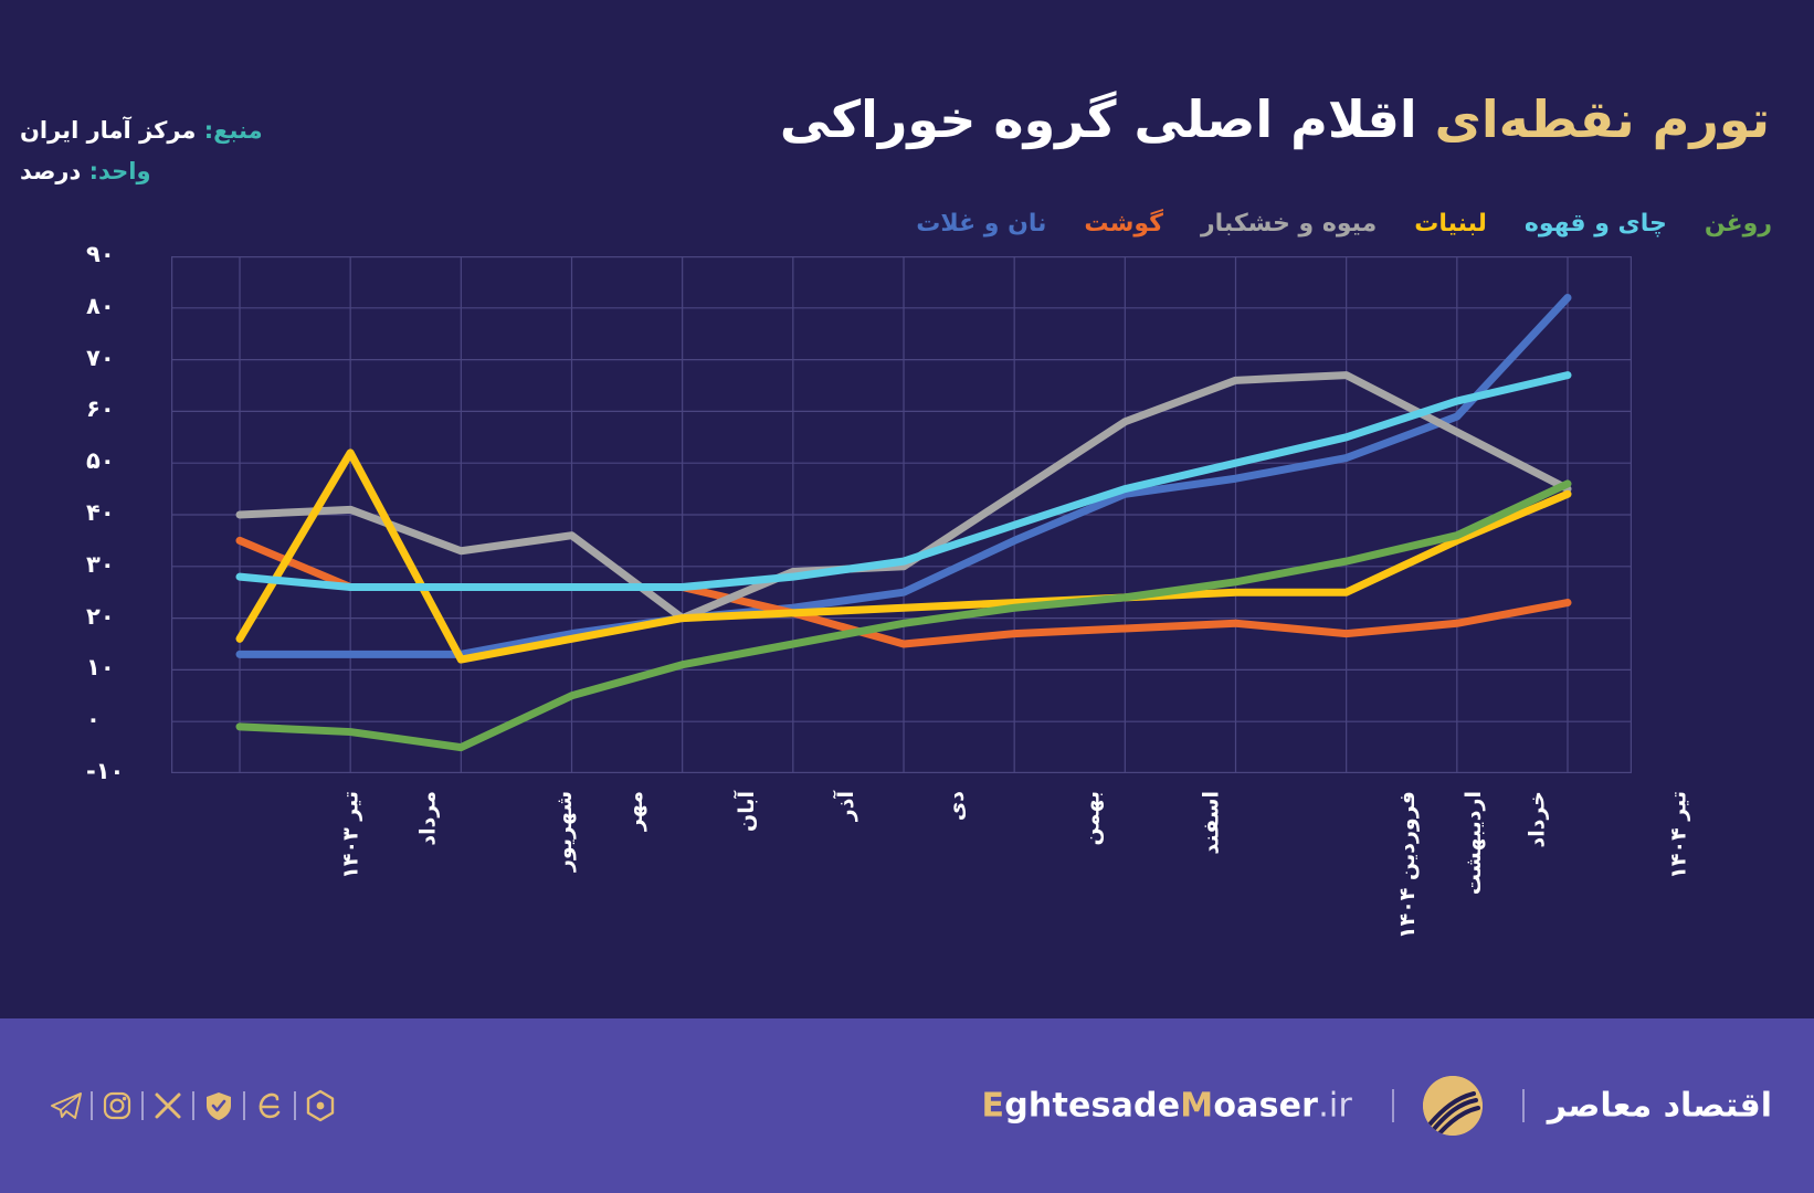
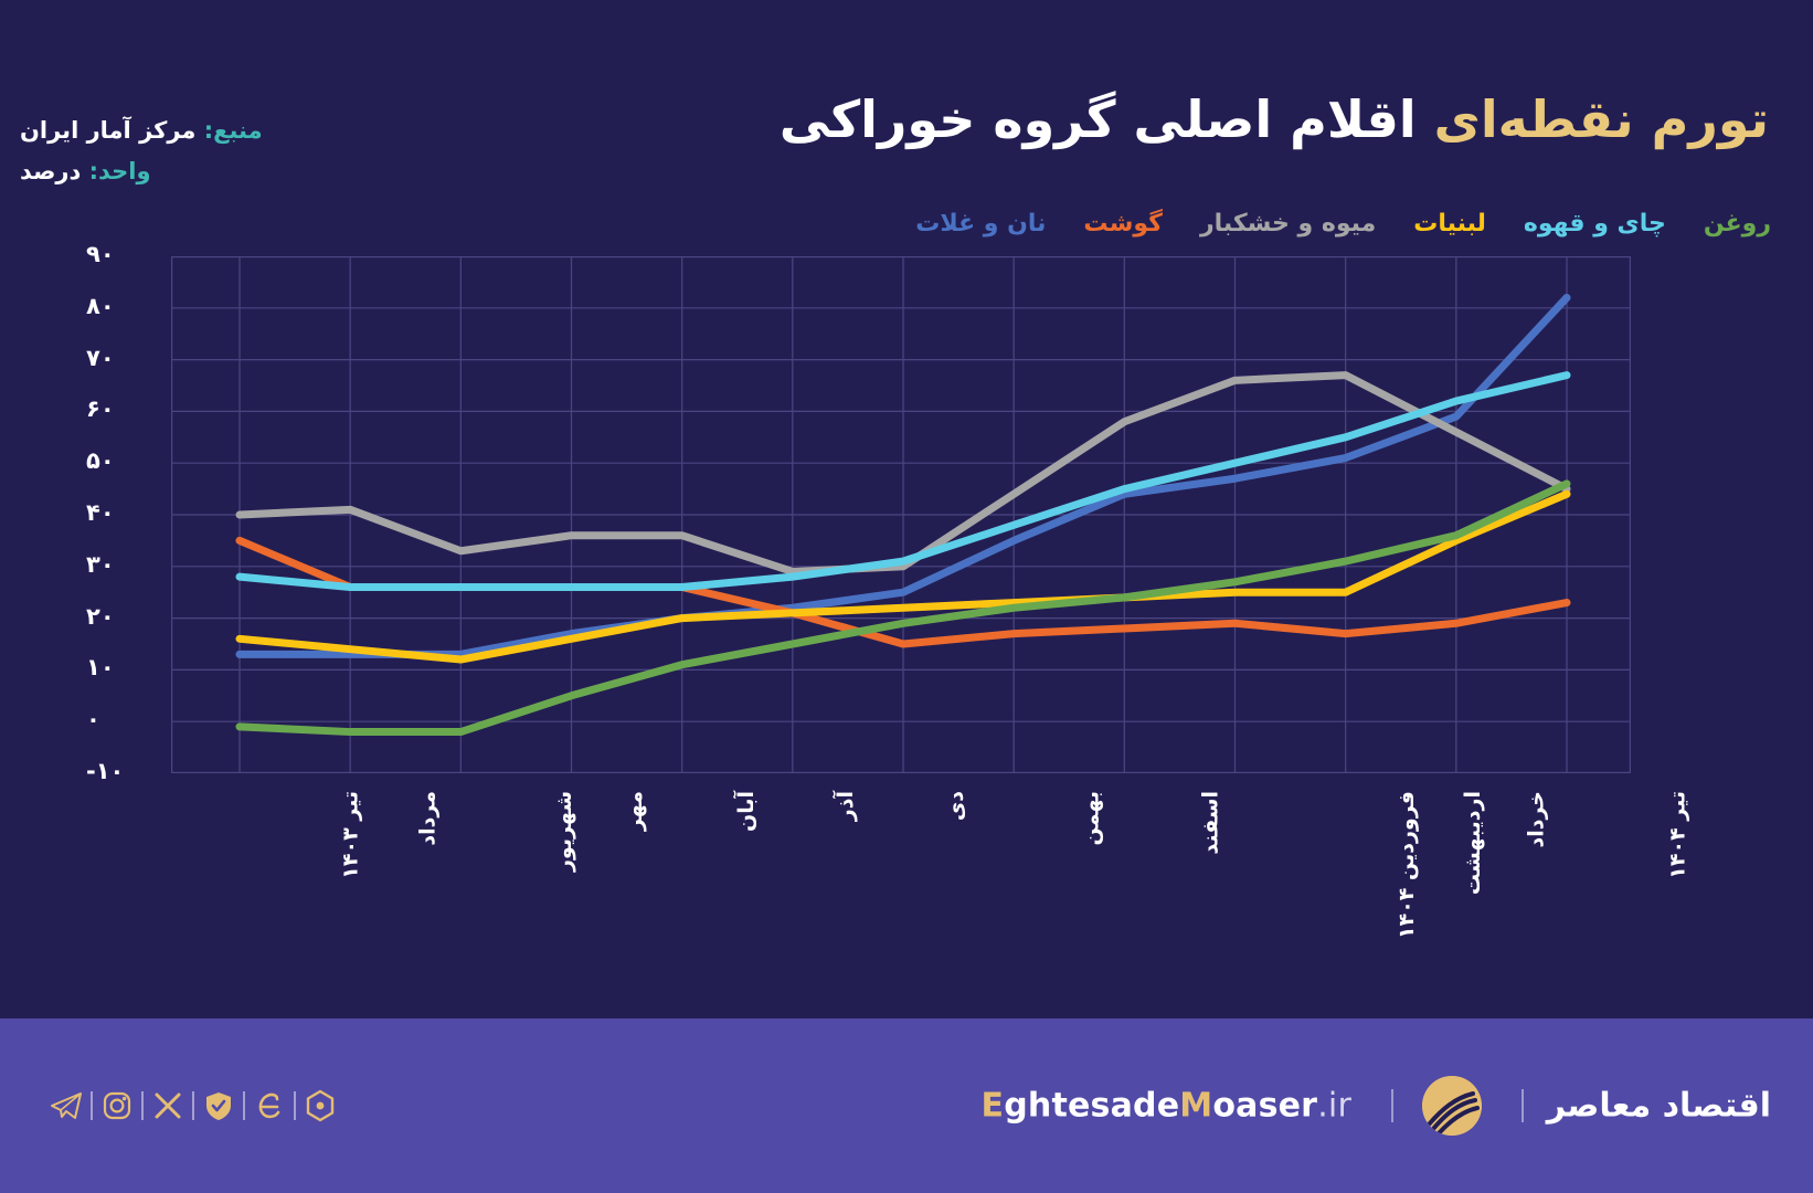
لبنیات/مرداد: 52 -> 14
روغن/شهریور: -5 -> -2
میوه و خشکبار/آبان: 20 -> 36
